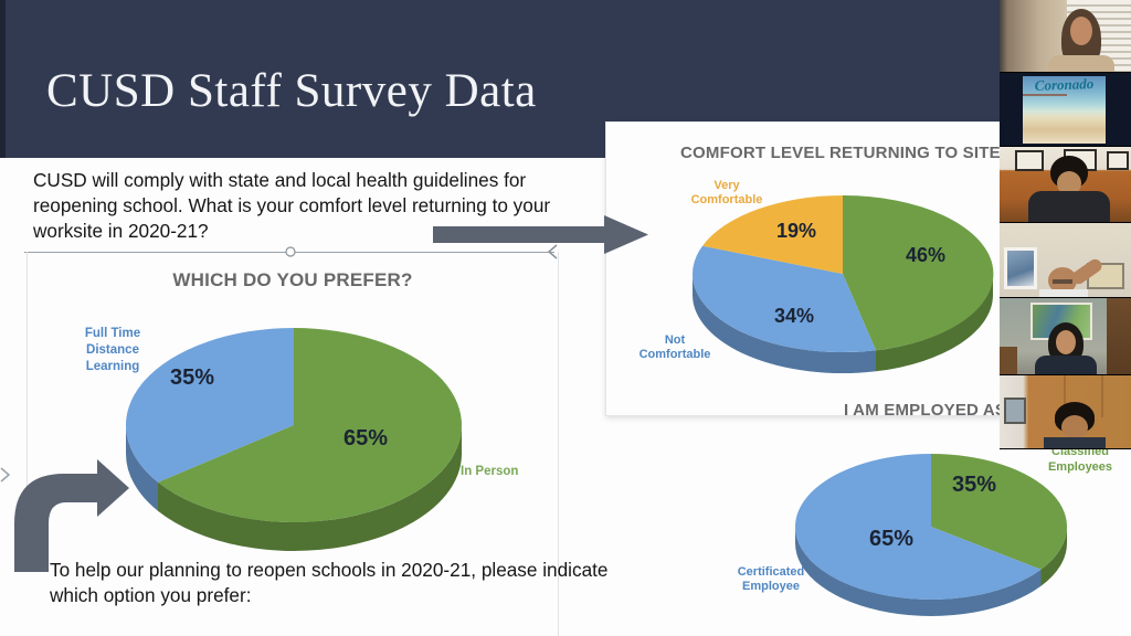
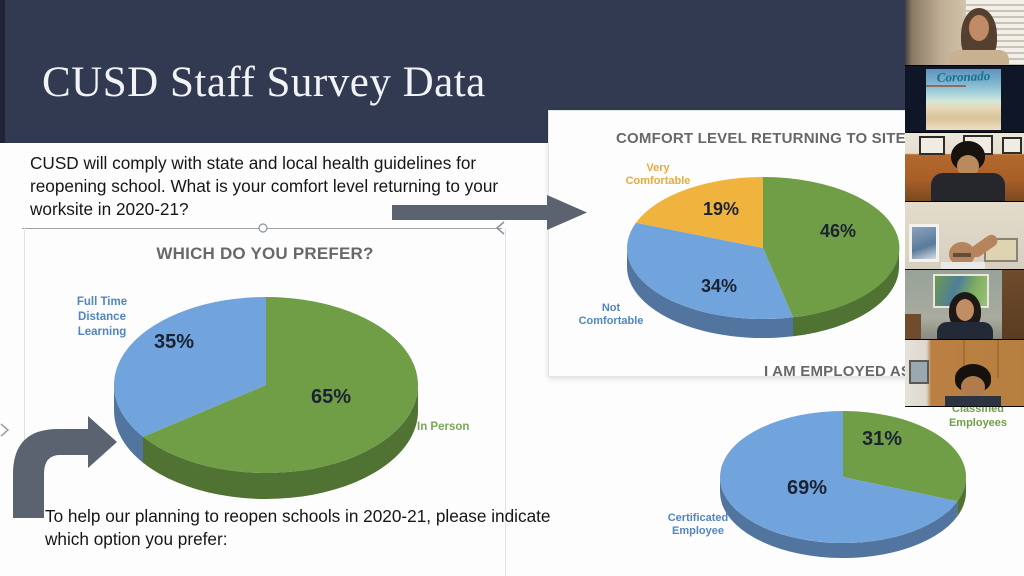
I AM EMPLOYED AS/Classified Employees: 35% -> 31%
I AM EMPLOYED AS/Certificated Employee: 65% -> 69%
